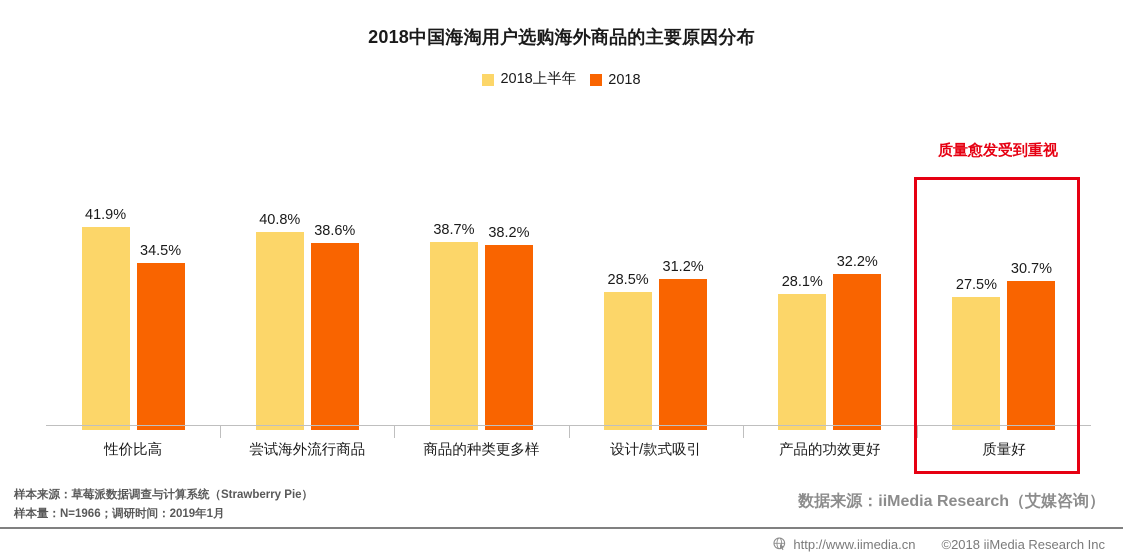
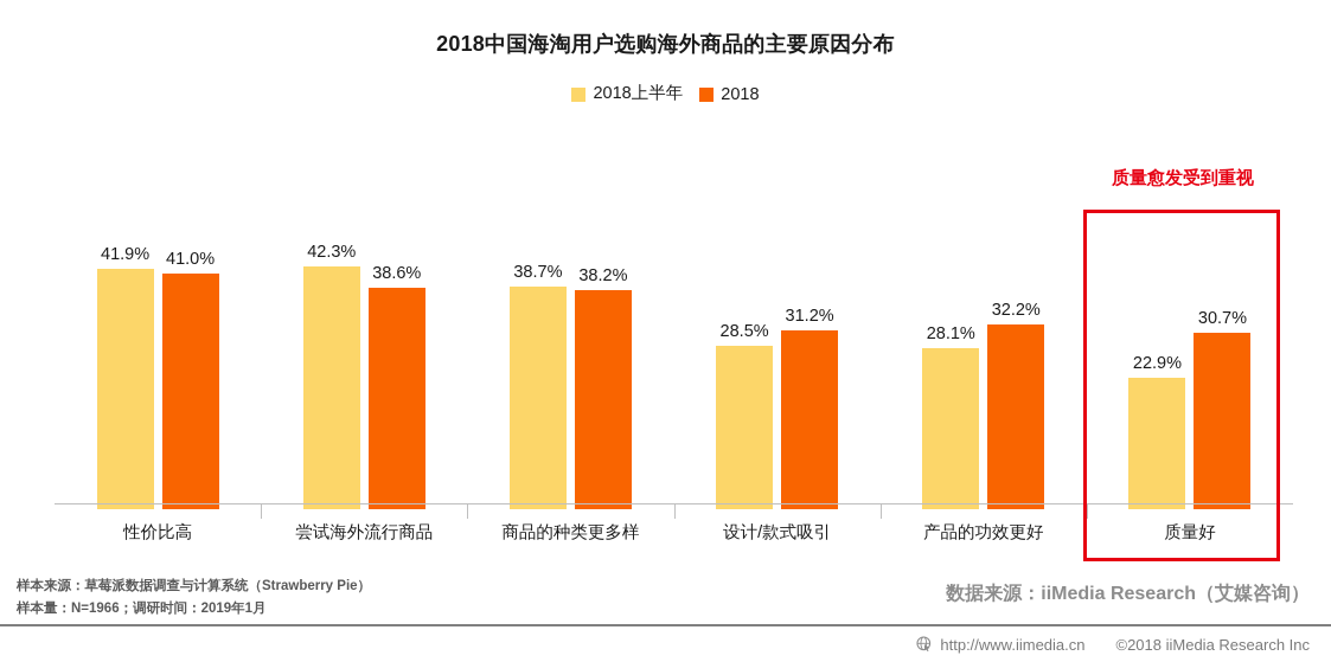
2018/性价比高: 34.5% -> 41.0%
2018上半年/尝试海外流行商品: 40.8% -> 42.3%
2018上半年/质量好: 27.5% -> 22.9%
